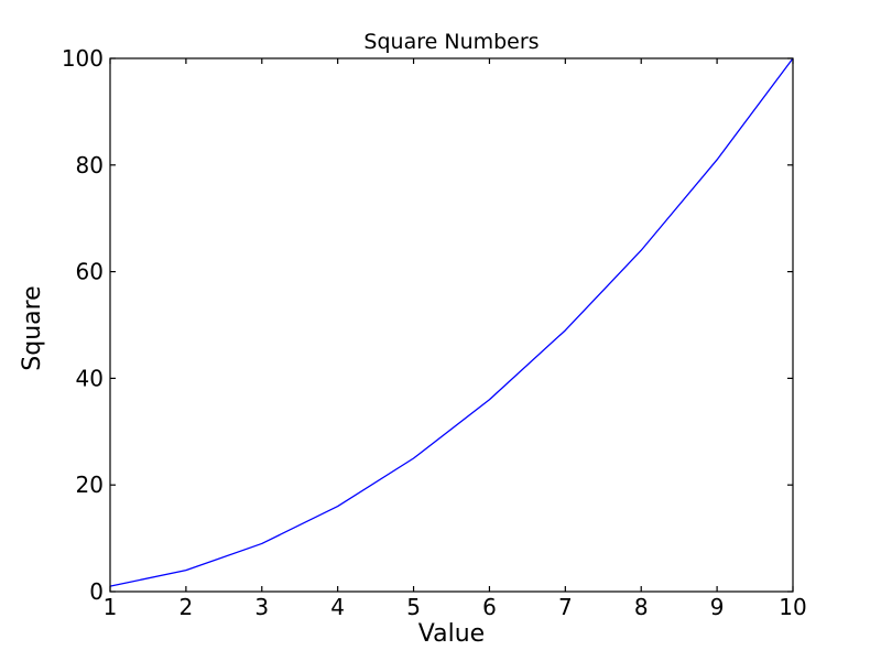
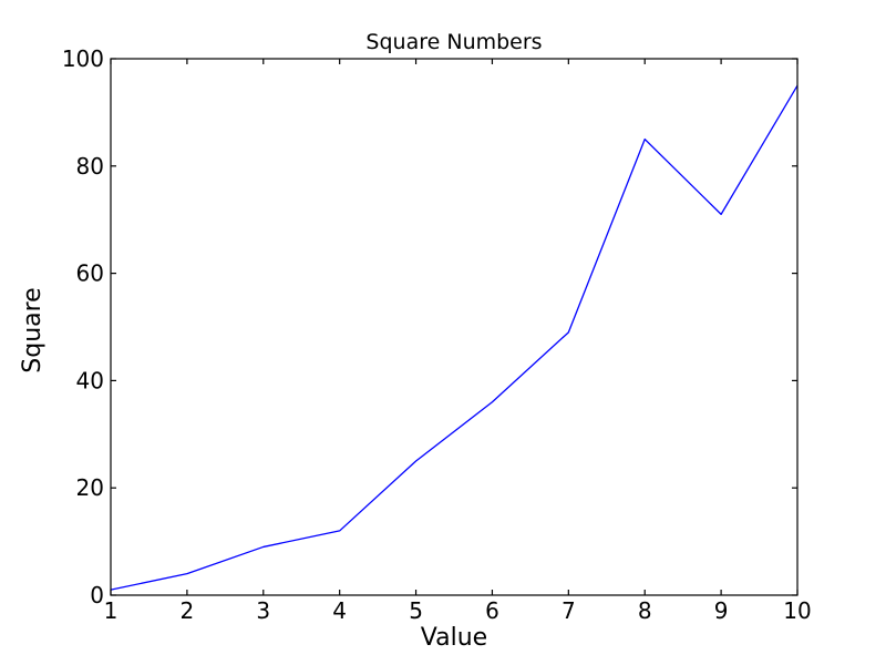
4: 16 -> 12
8: 64 -> 85
9: 81 -> 71
10: 100 -> 95
